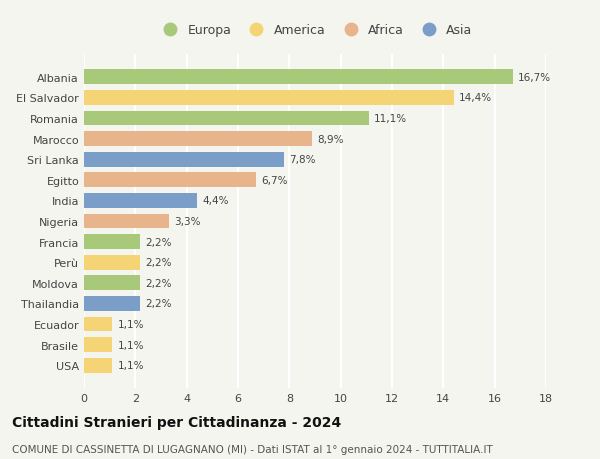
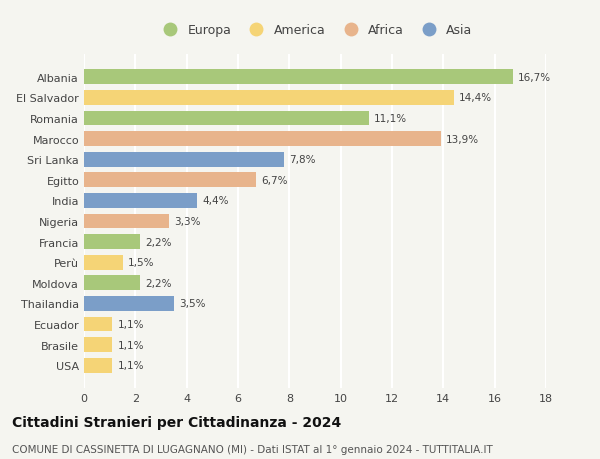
Marocco: 8,9% -> 13,9%
Perù: 2,2% -> 1,5%
Thailandia: 2,2% -> 3,5%
